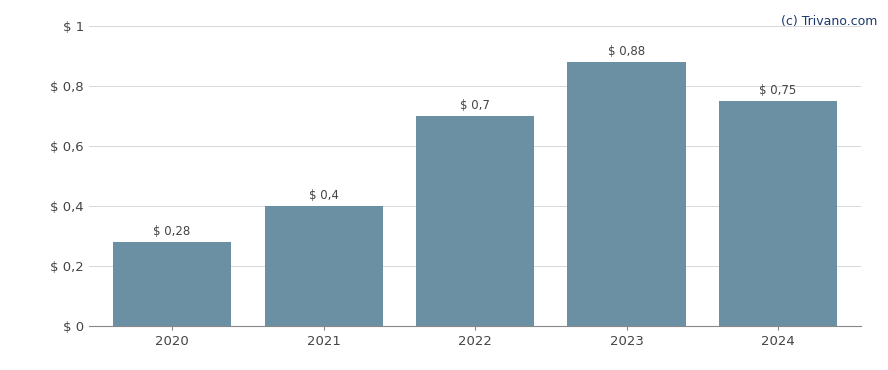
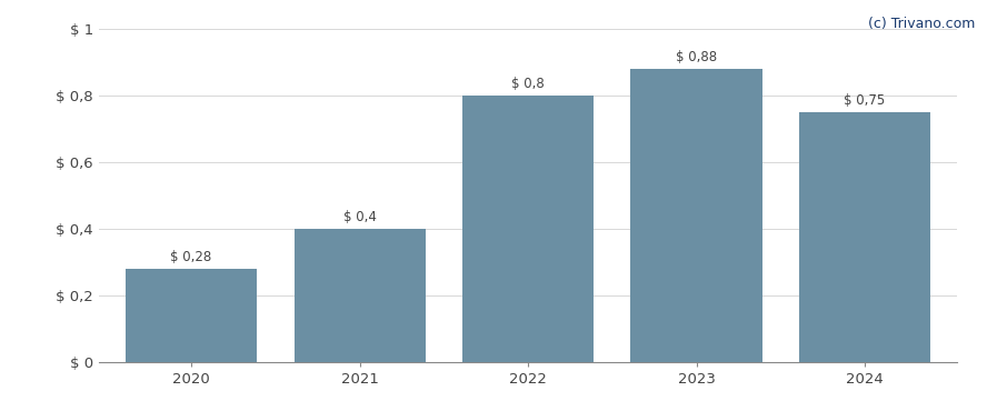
2022: 0,7 -> 0,8
